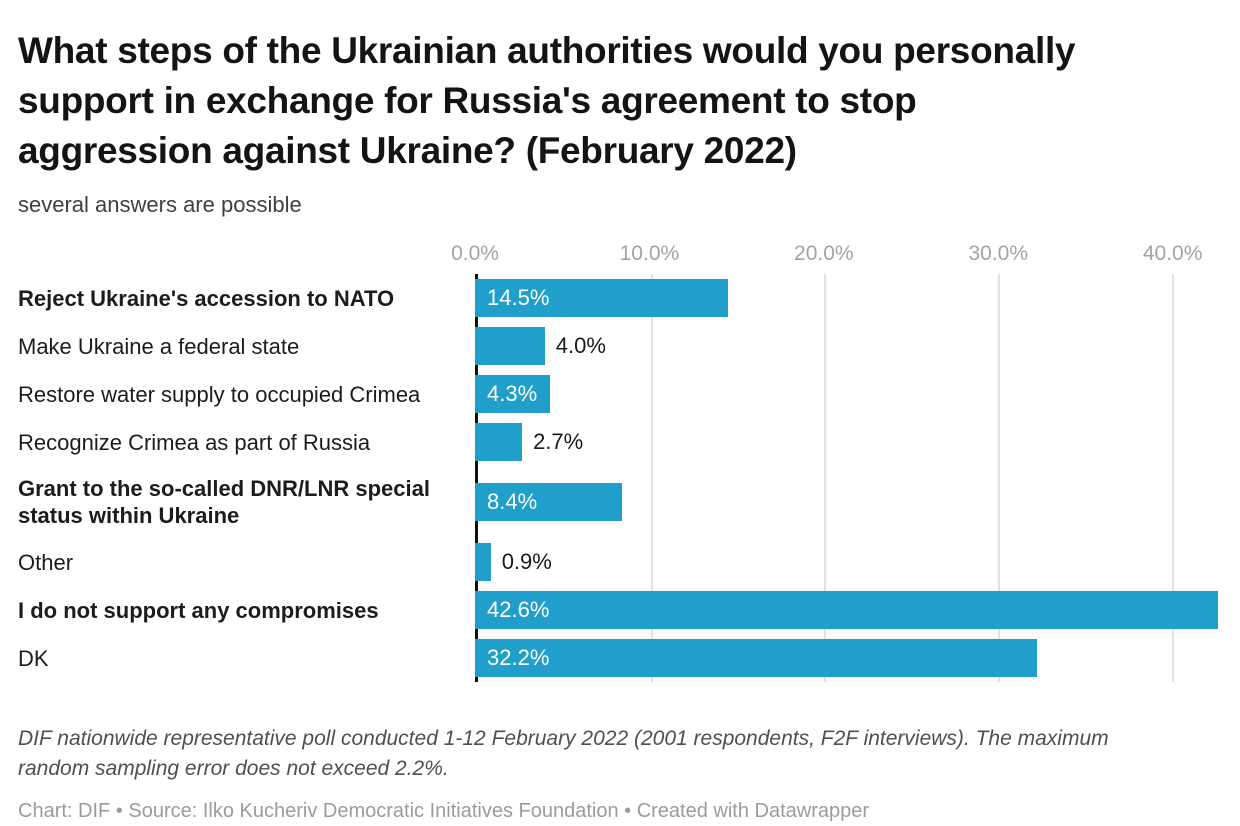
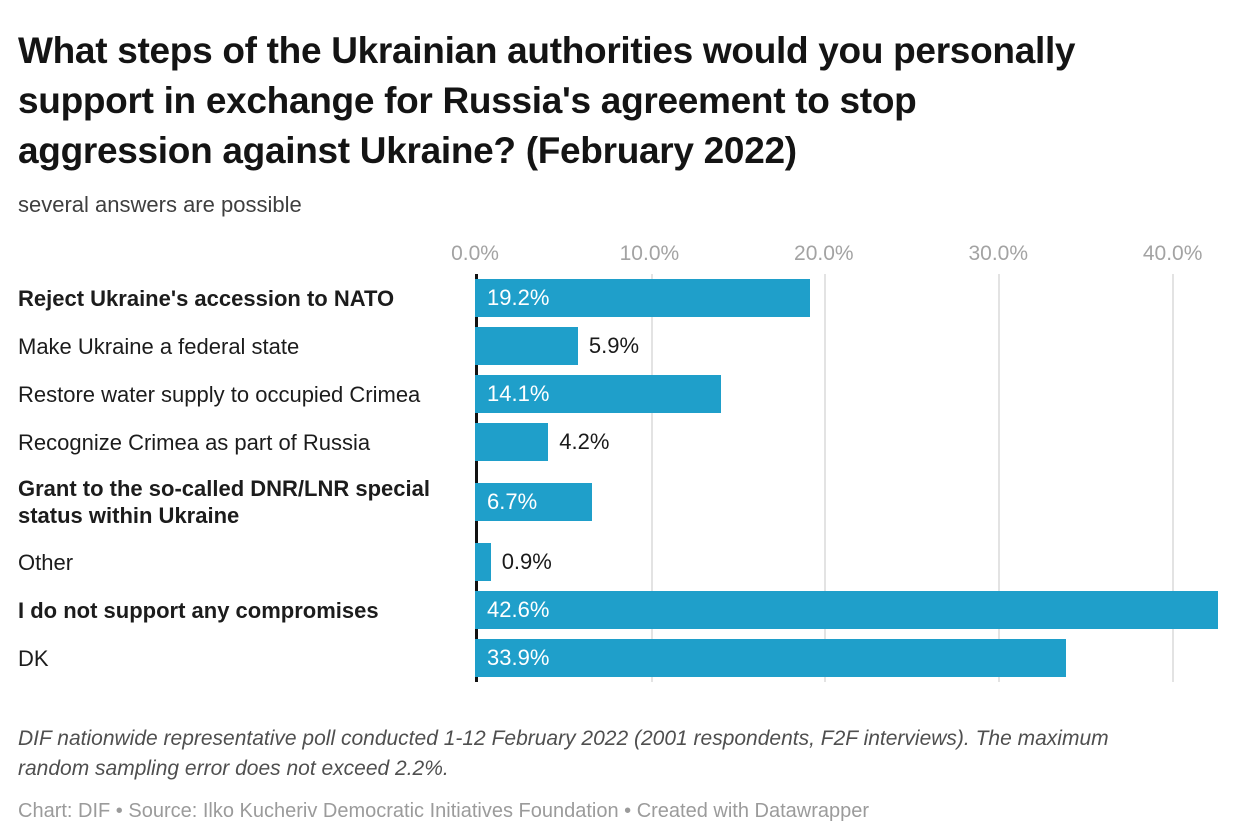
Reject Ukraine's accession to NATO: 14.5% -> 19.2%
Make Ukraine a federal state: 4.0% -> 5.9%
Restore water supply to occupied Crimea: 4.3% -> 14.1%
Recognize Crimea as part of Russia: 2.7% -> 4.2%
Grant to the so-called DNR/LNR special status within Ukraine: 8.4% -> 6.7%
DK: 32.2% -> 33.9%
